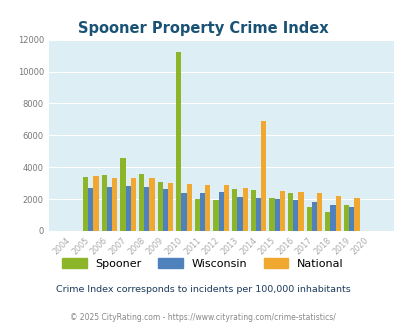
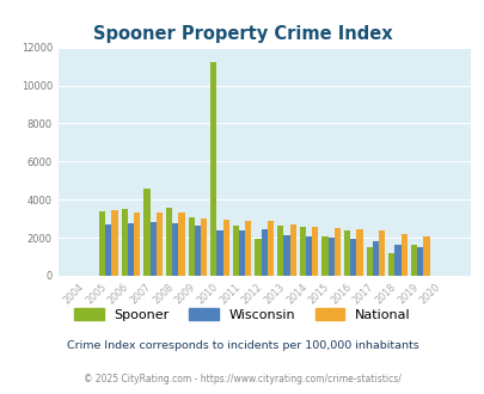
Spooner/2011: 2000 -> 2600
National/2014: 6900 -> 2600
